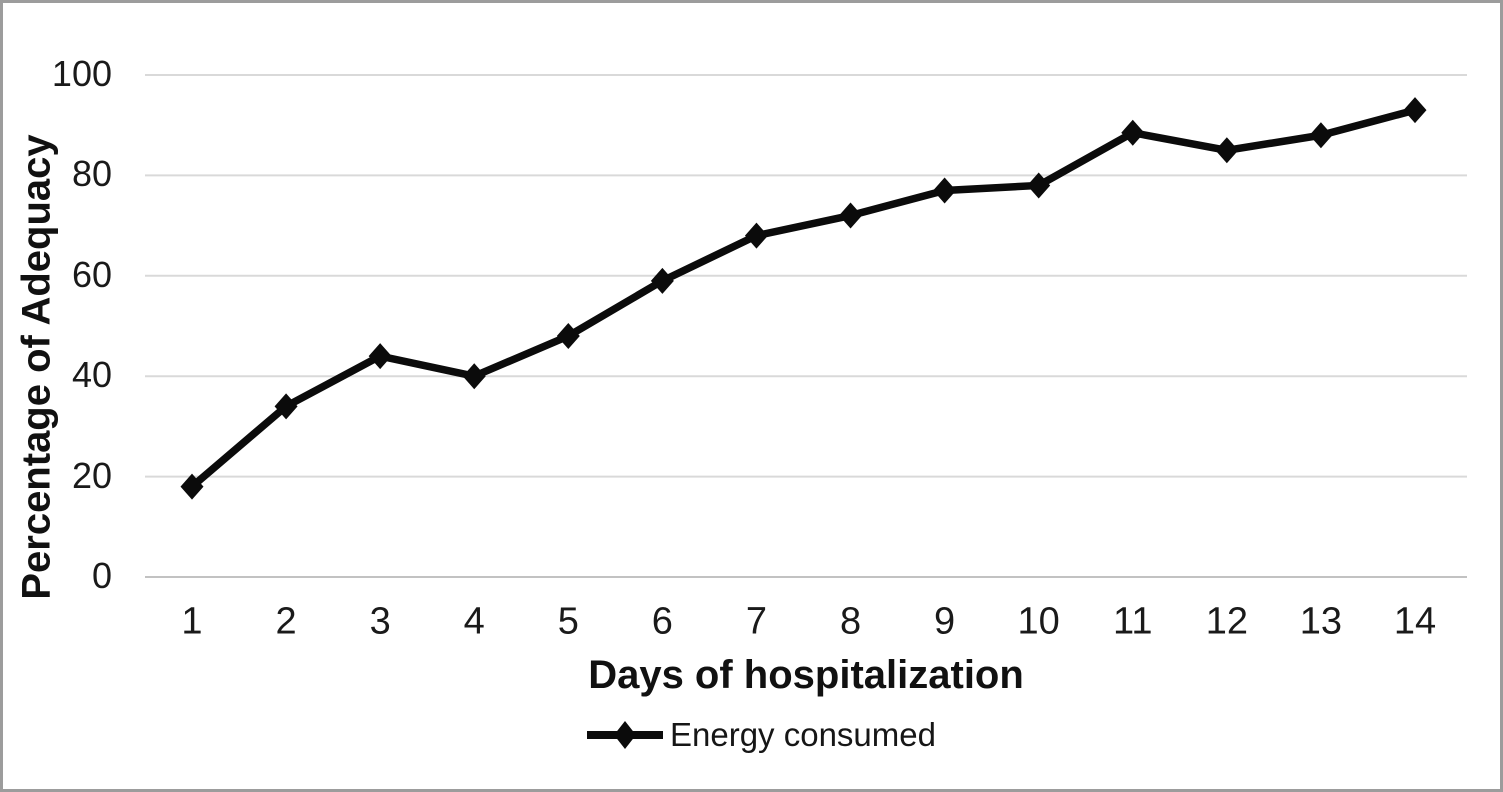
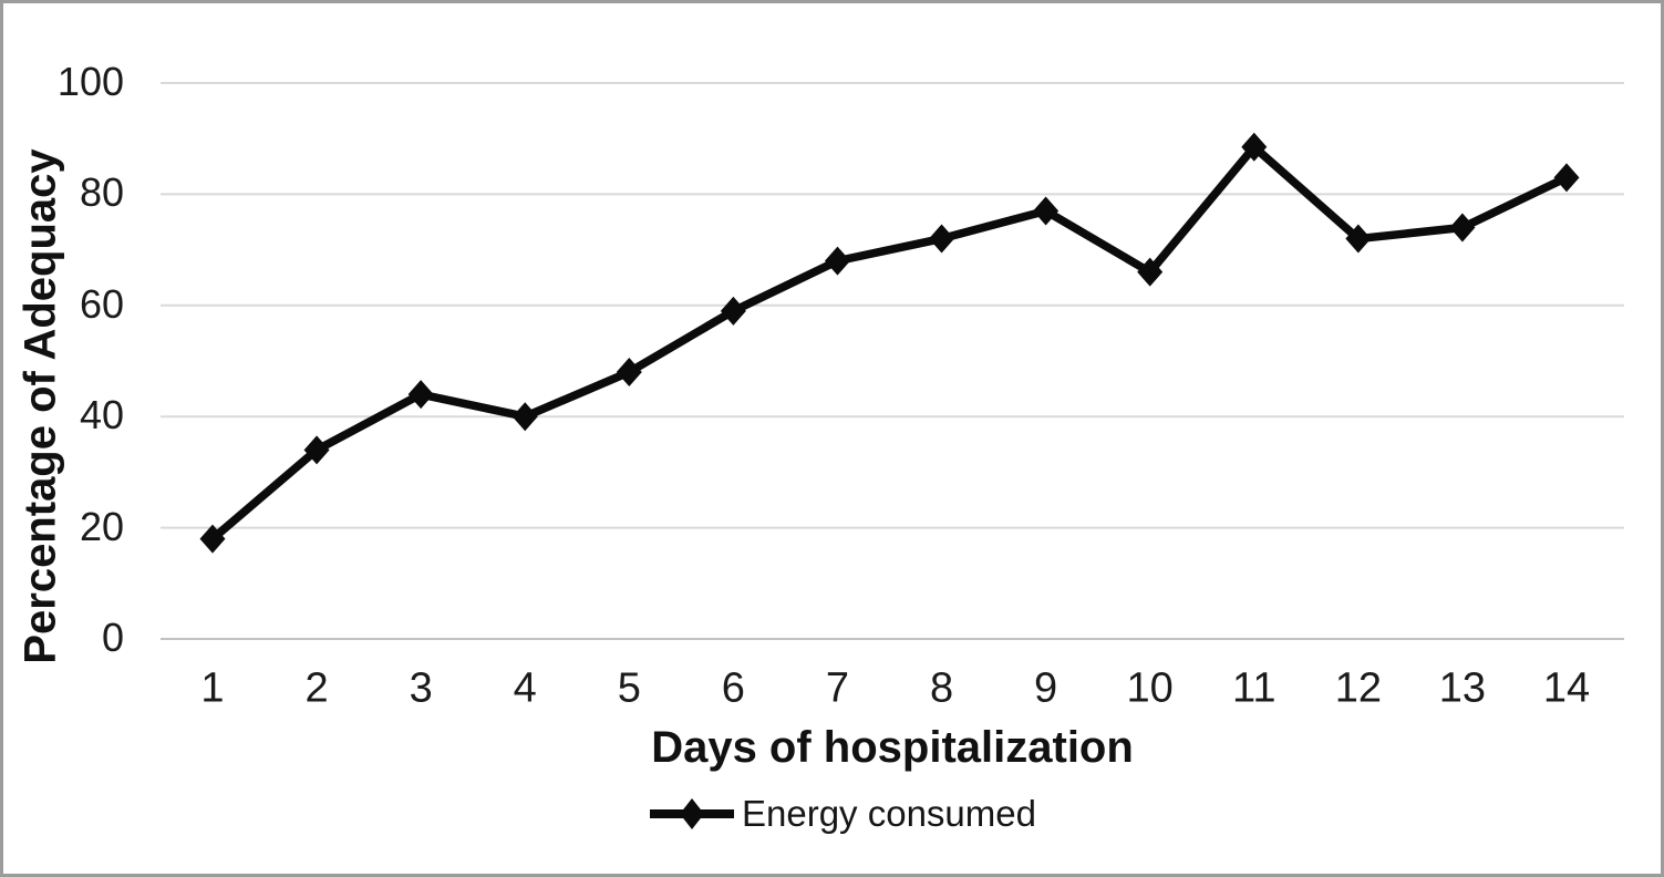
10: 78 -> 66
12: 85 -> 72
13: 88 -> 74
14: 93 -> 83
